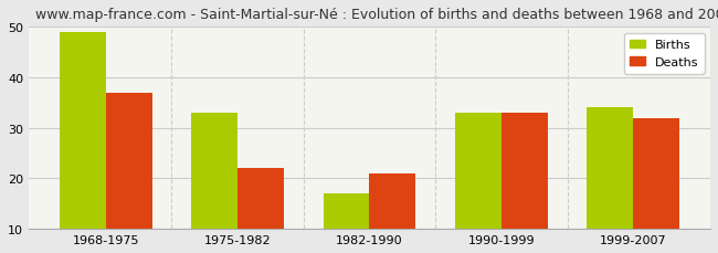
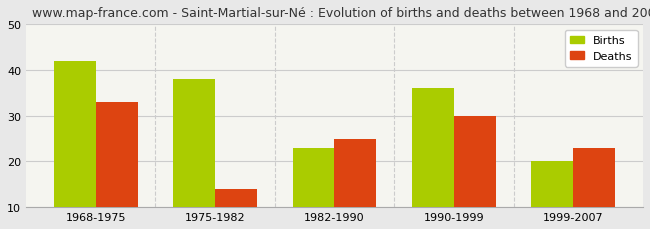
Births/1968-1975: 49 -> 42
Deaths/1968-1975: 37 -> 33
Births/1975-1982: 33 -> 38
Deaths/1975-1982: 22 -> 14
Births/1982-1990: 17 -> 23
Deaths/1982-1990: 21 -> 25
Births/1990-1999: 33 -> 36
Deaths/1990-1999: 33 -> 30
Births/1999-2007: 34 -> 20
Deaths/1999-2007: 32 -> 23
